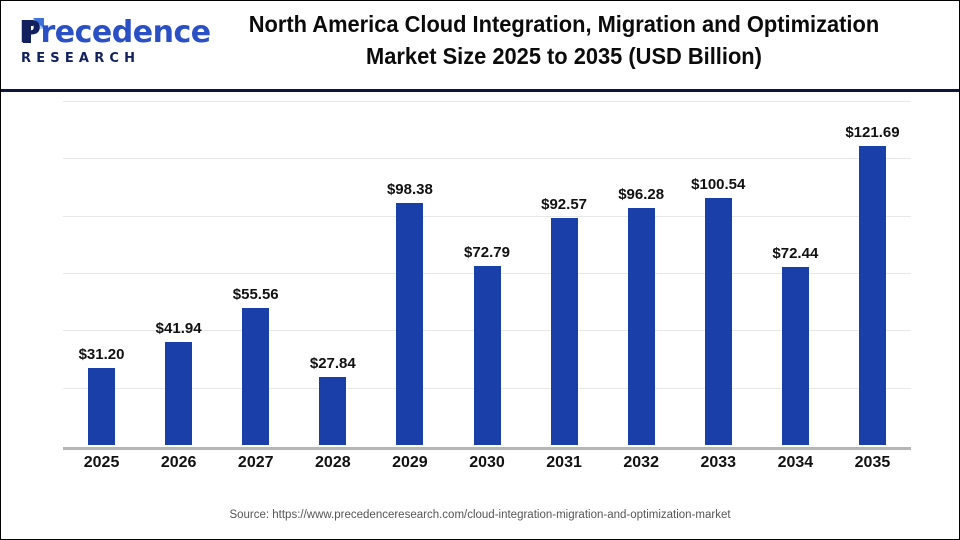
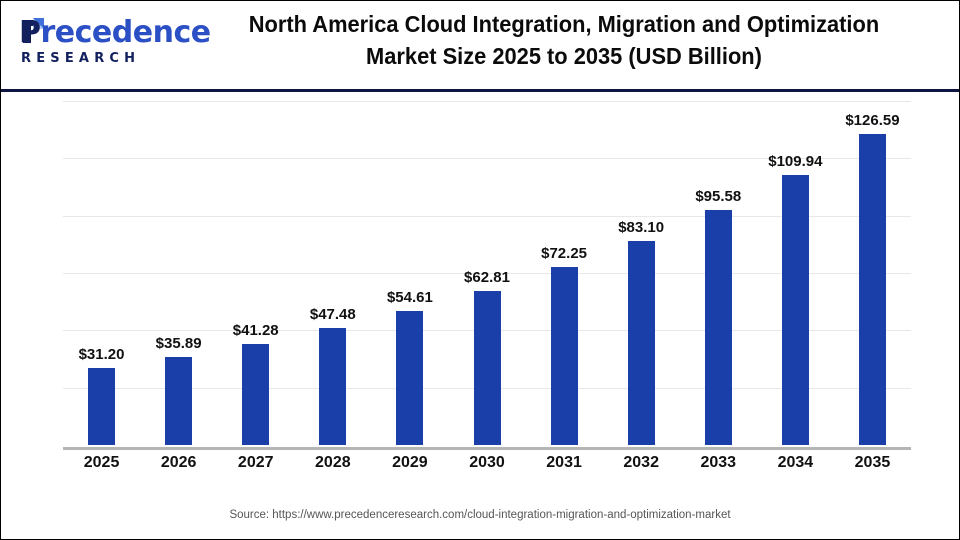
2026: $41.94 -> $35.89
2027: $55.56 -> $41.28
2028: $27.84 -> $47.48
2029: $98.38 -> $54.61
2030: $72.79 -> $62.81
2031: $92.57 -> $72.25
2032: $96.28 -> $83.10
2033: $100.54 -> $95.58
2034: $72.44 -> $109.94
2035: $121.69 -> $126.59
